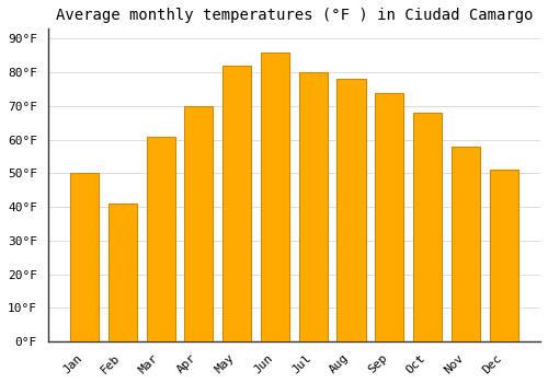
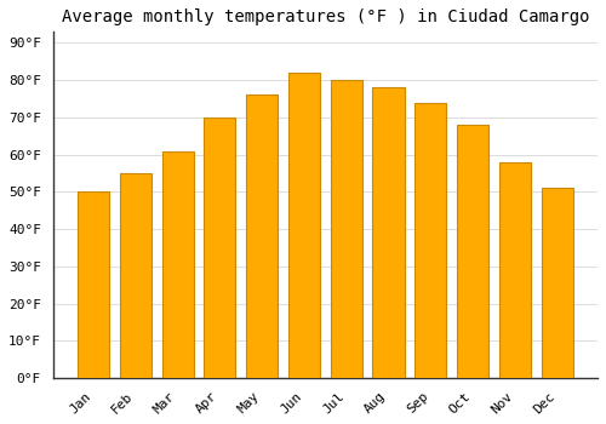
Feb: 41°F -> 55°F
May: 82°F -> 76°F
Jun: 86°F -> 82°F
